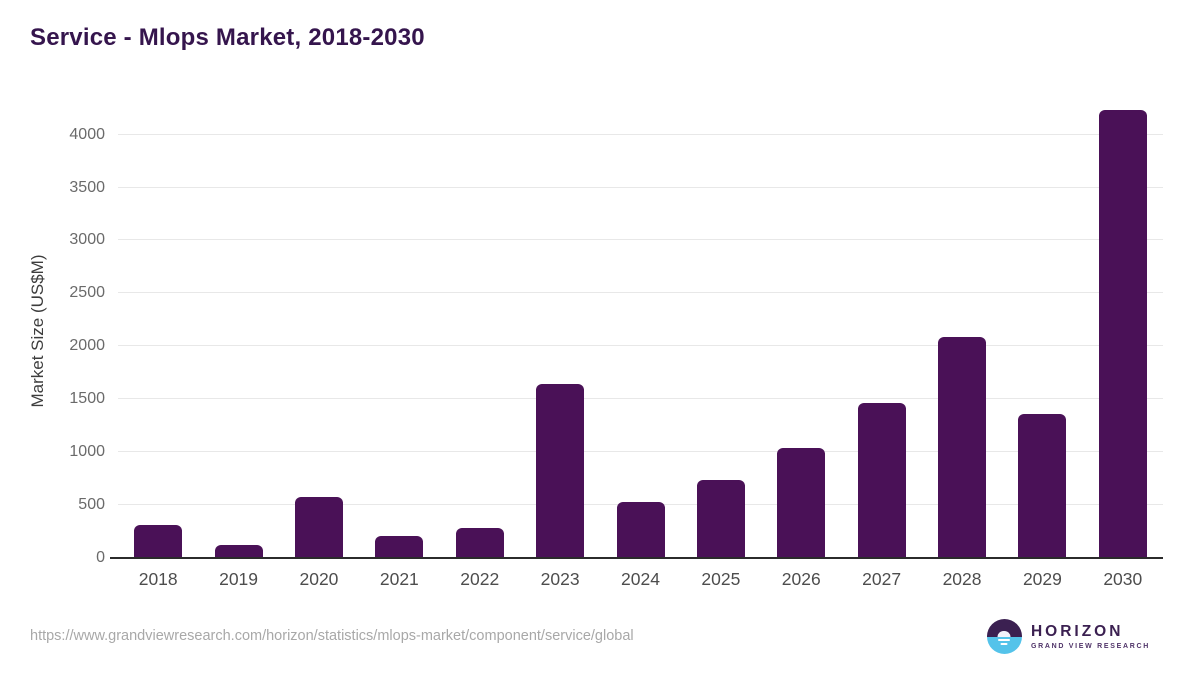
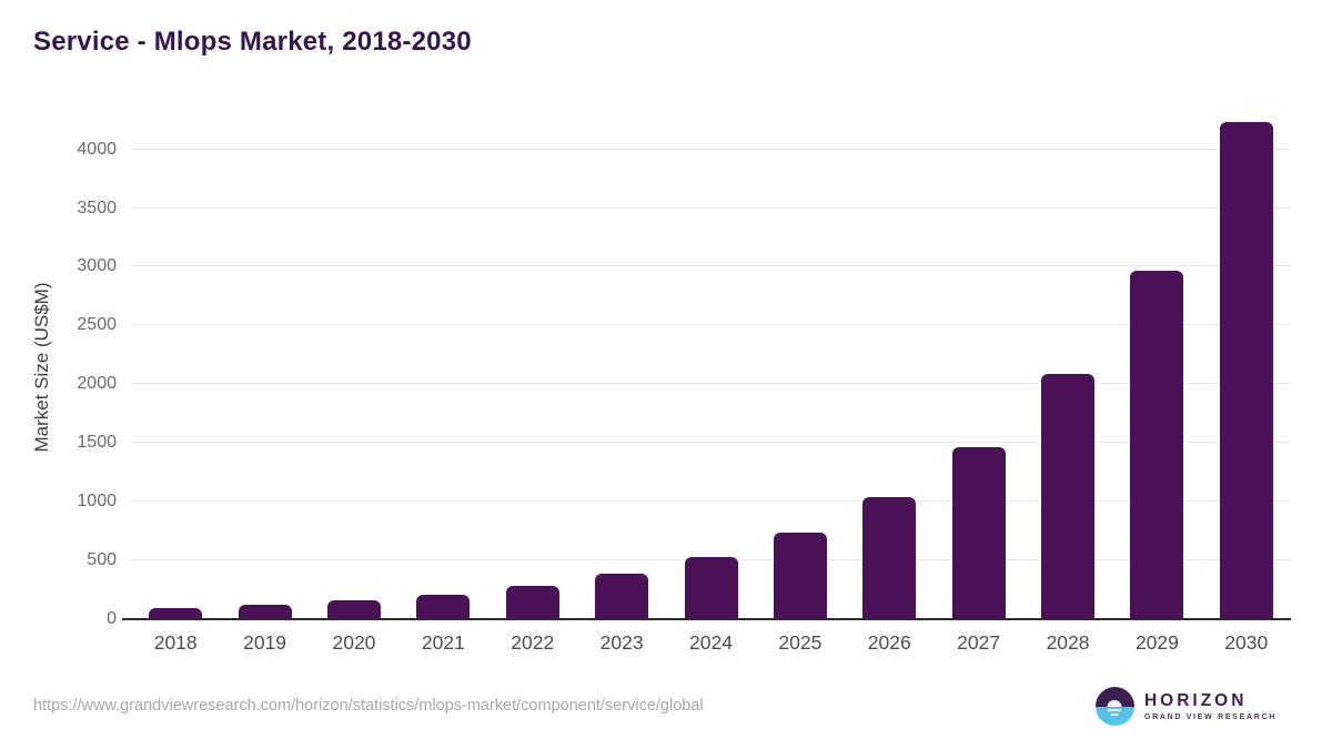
2018: 300 -> 80
2020: 570 -> 150
2023: 1630 -> 380
2029: 1350 -> 2960
